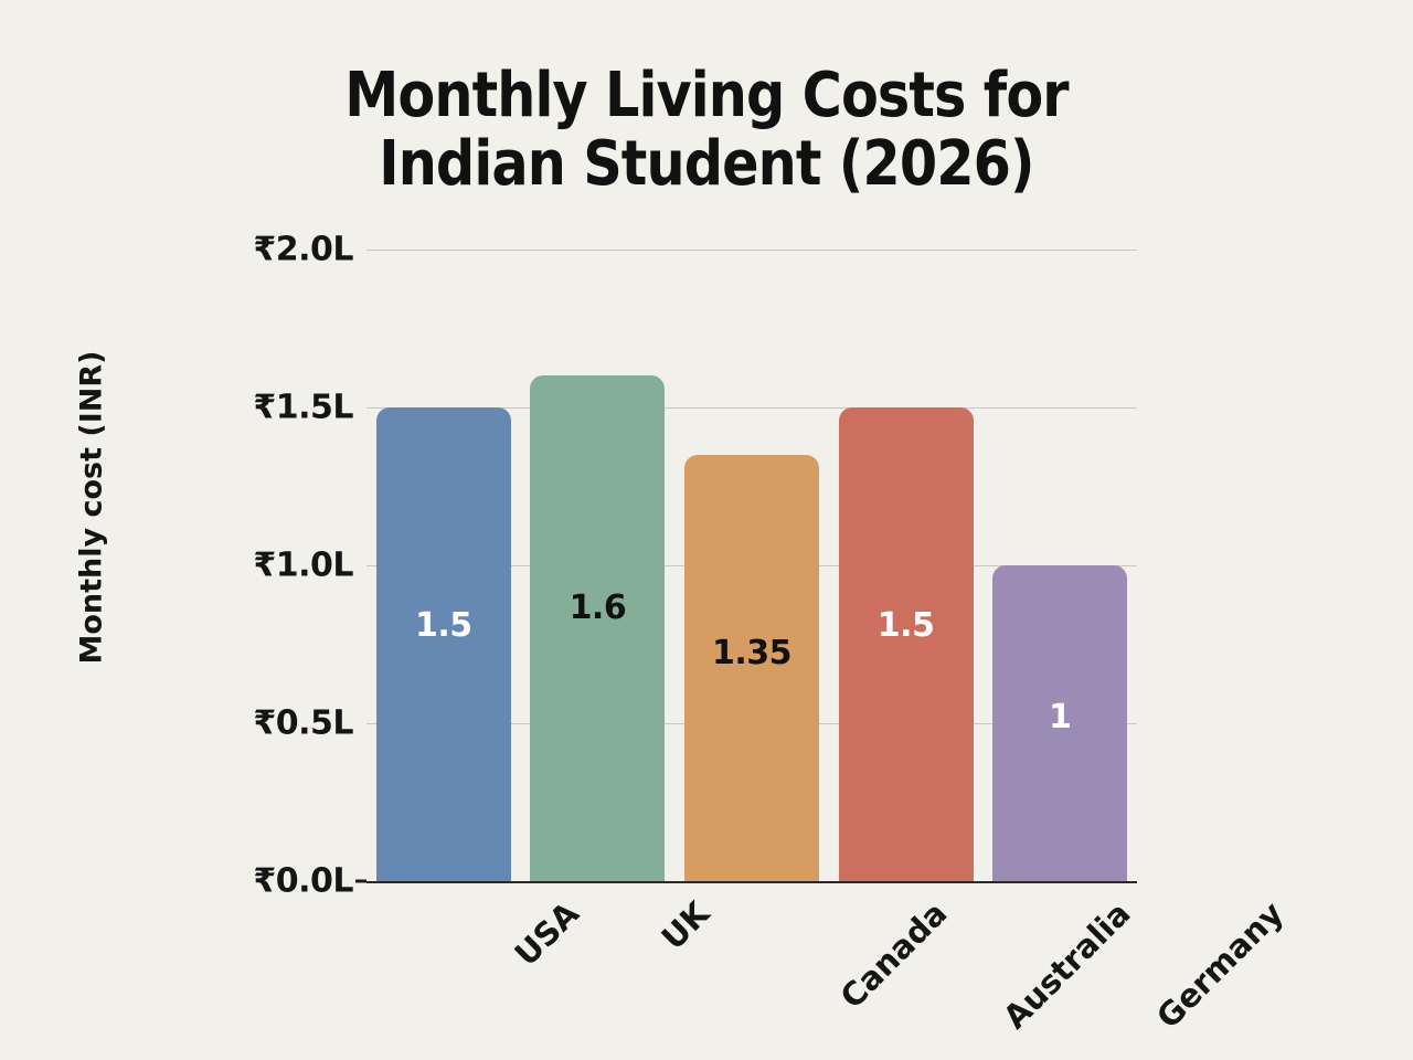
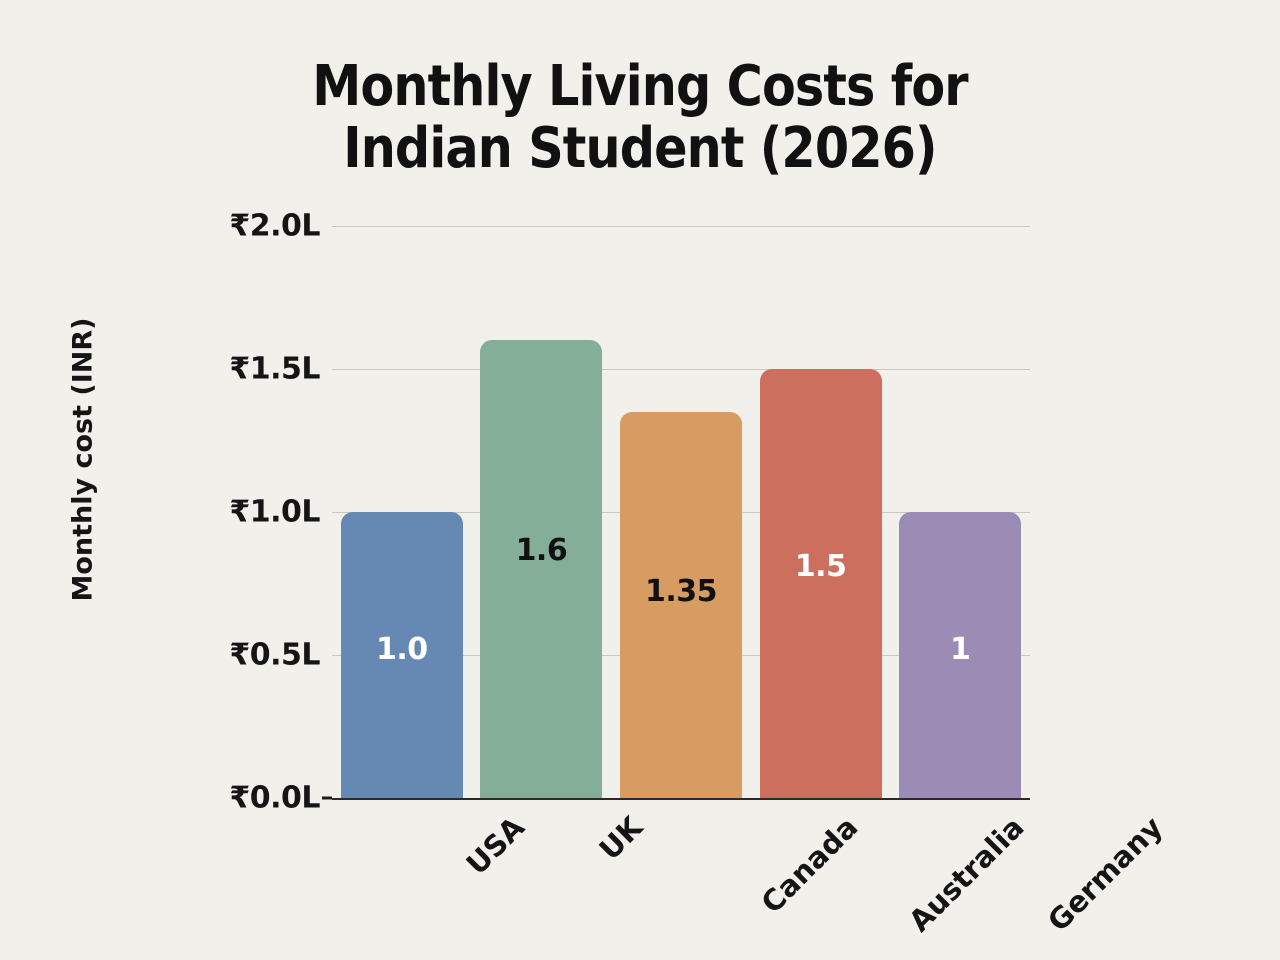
USA: 1.5 -> 1.0
